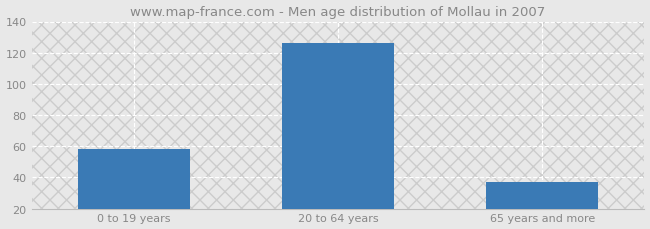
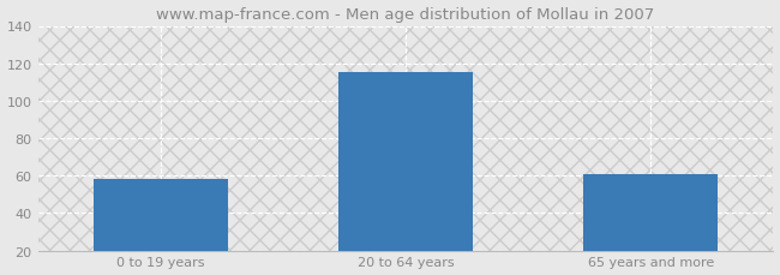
20 to 64 years: 126 -> 115
65 years and more: 37 -> 61
